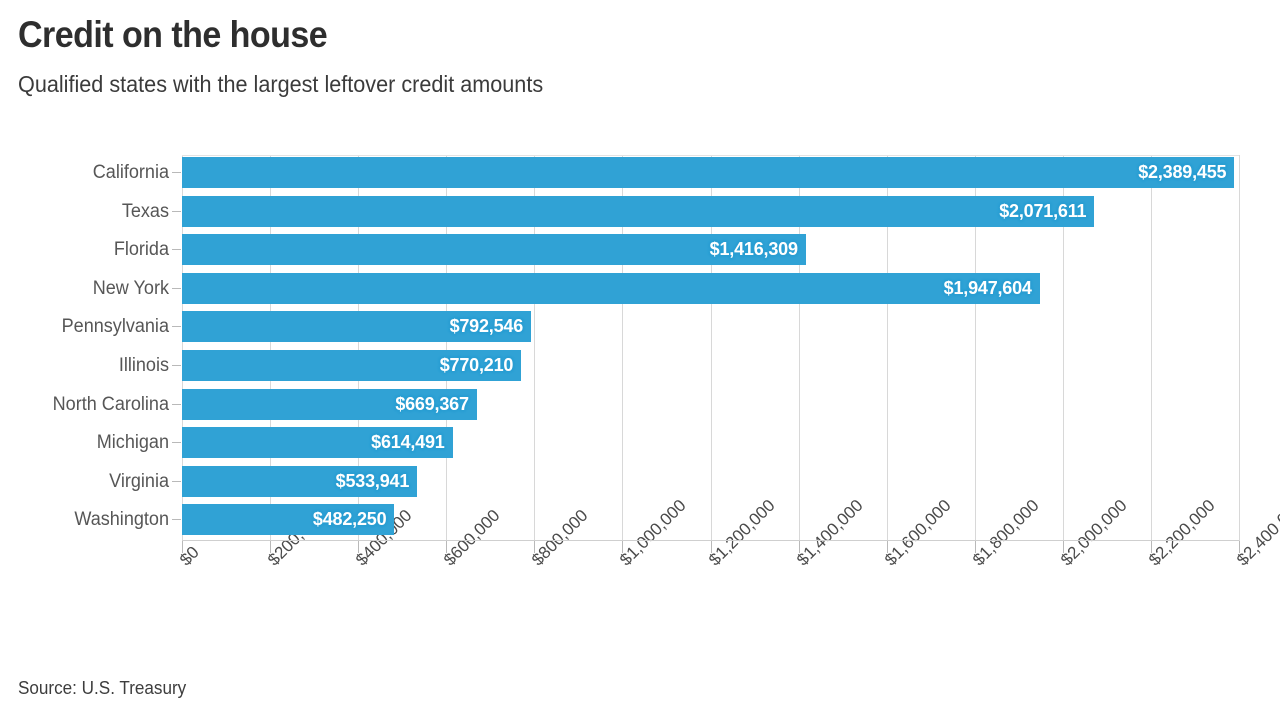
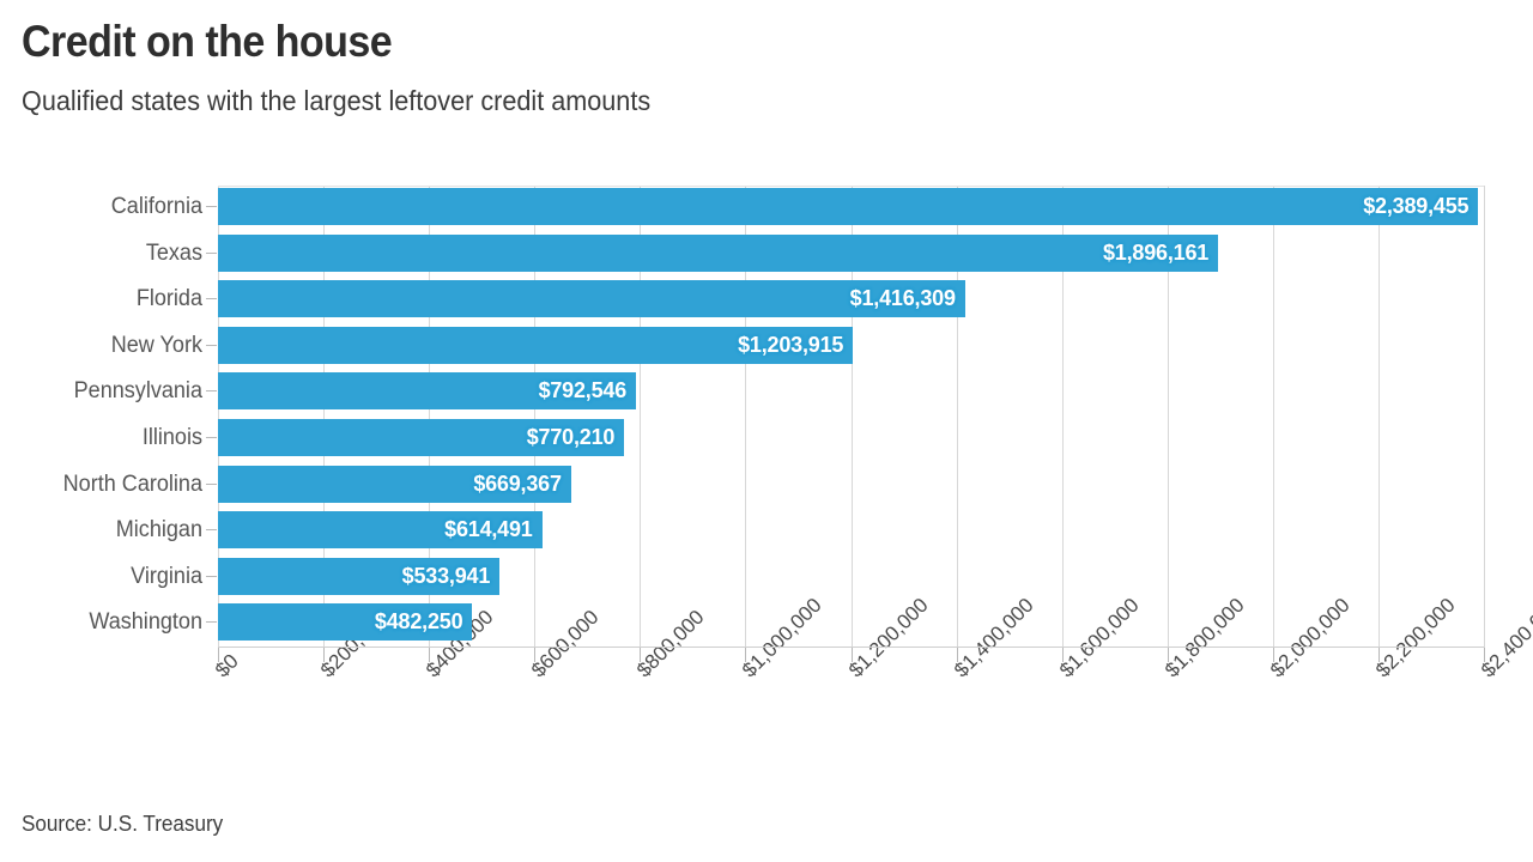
Texas: $2,071,611 -> $1,896,161
New York: $1,947,604 -> $1,203,915
